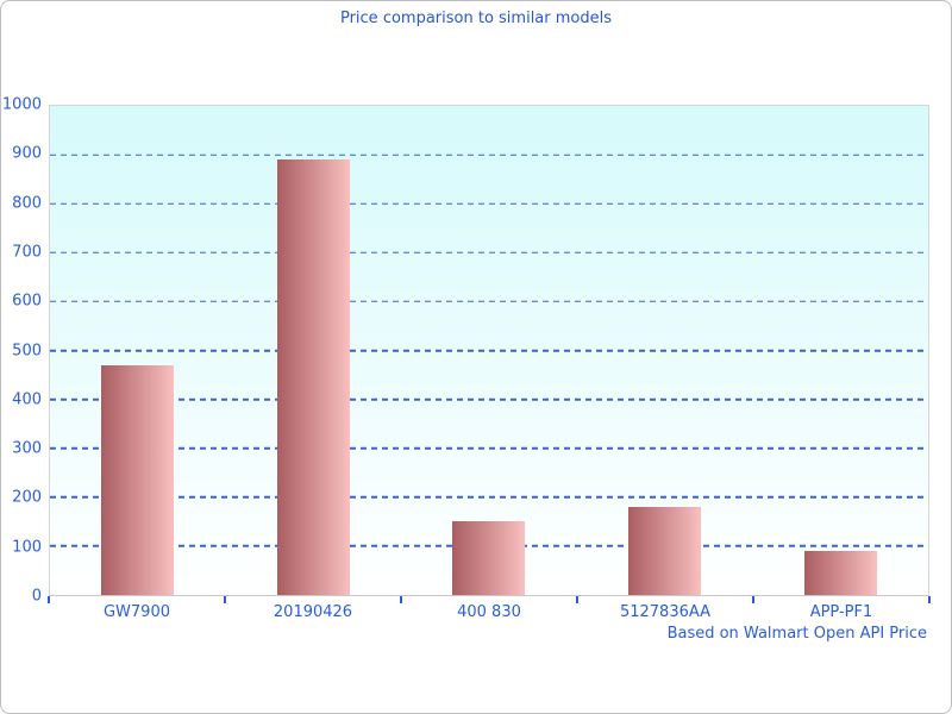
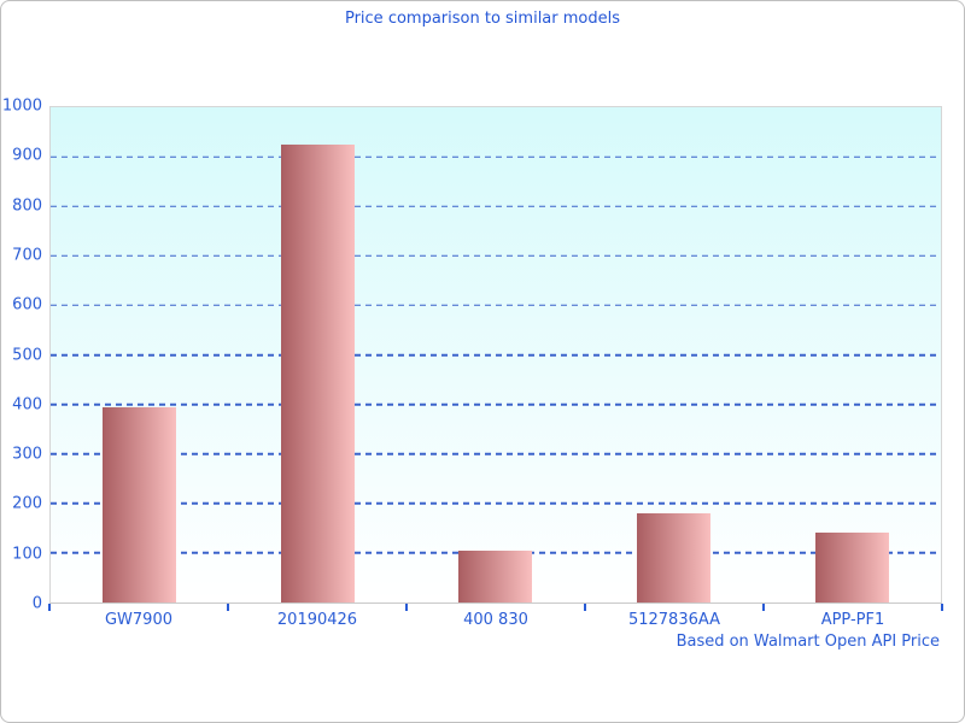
GW7900: 470 -> 400
20190426: 890 -> 920
400 830: 150 -> 100
APP-PF1: 90 -> 140
